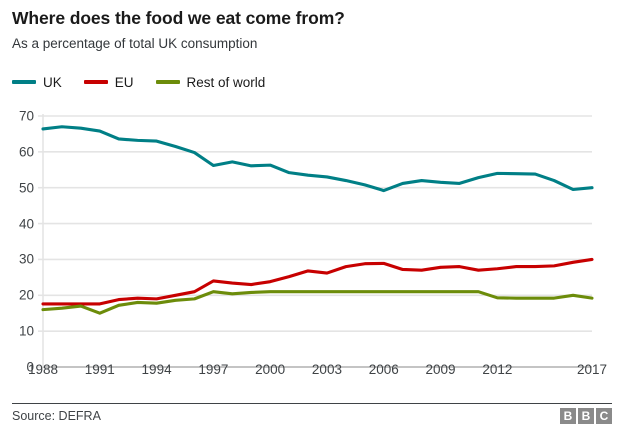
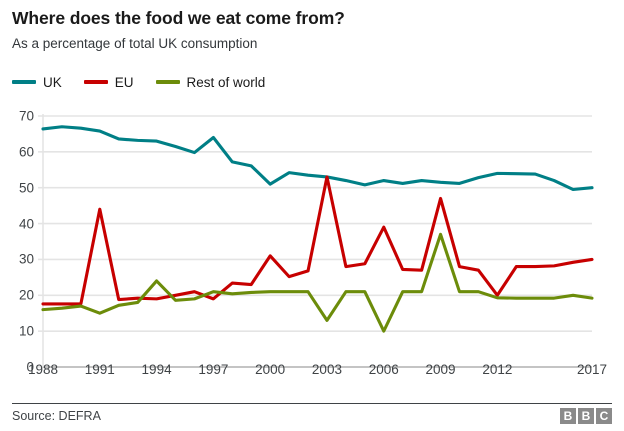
EU/1991: 18 -> 44
Rest of world/1994: 18 -> 24
UK/1997: 56 -> 64
EU/1997: 24 -> 19
UK/2000: 56 -> 51
EU/2000: 24 -> 31
EU/2003: 26 -> 53
Rest of world/2003: 21 -> 13
UK/2006: 49 -> 52
EU/2006: 29 -> 39
Rest of world/2006: 21 -> 10
EU/2009: 28 -> 47
Rest of world/2009: 21 -> 37
EU/2012: 27 -> 20
